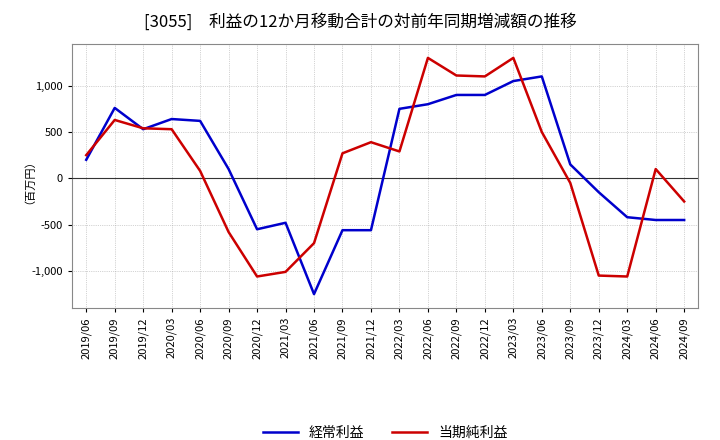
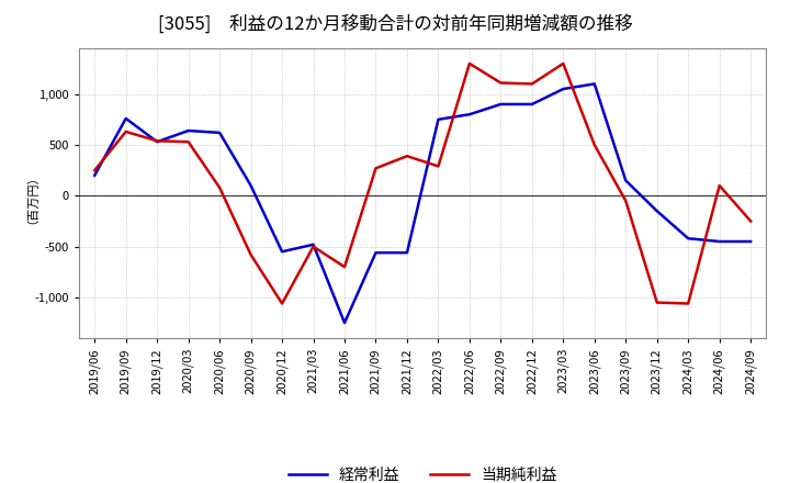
当期純利益/2021/03: -1,010 -> -500
